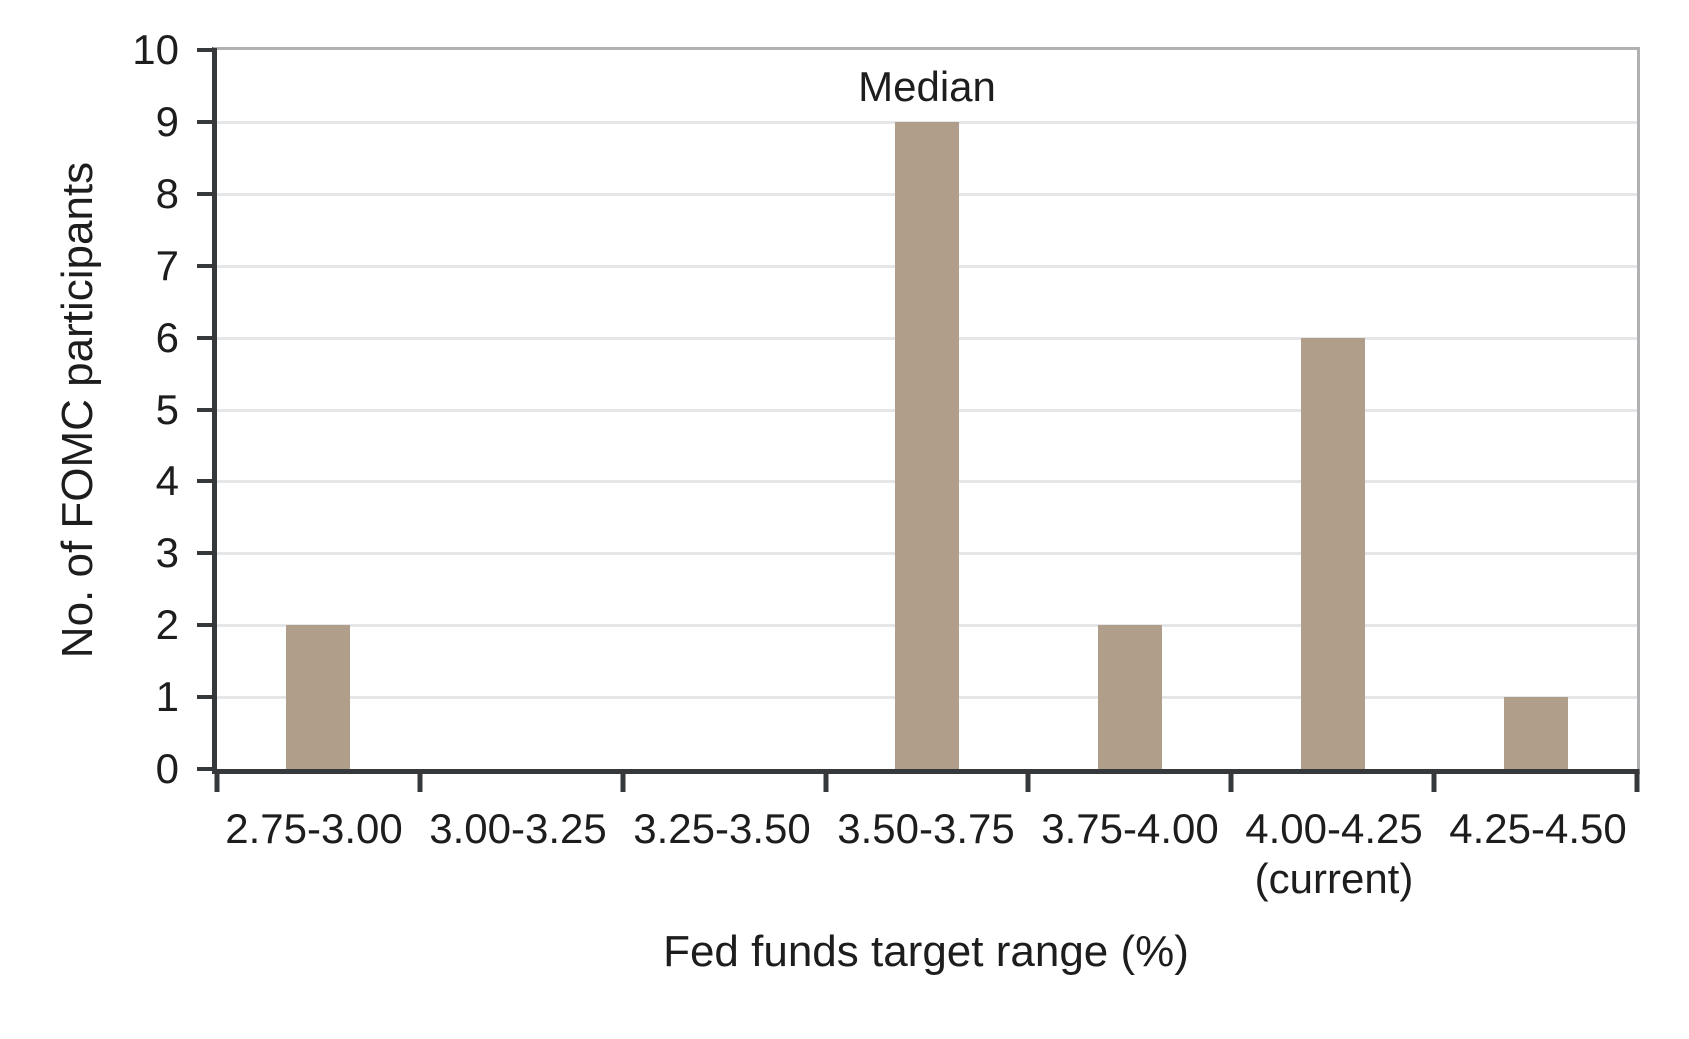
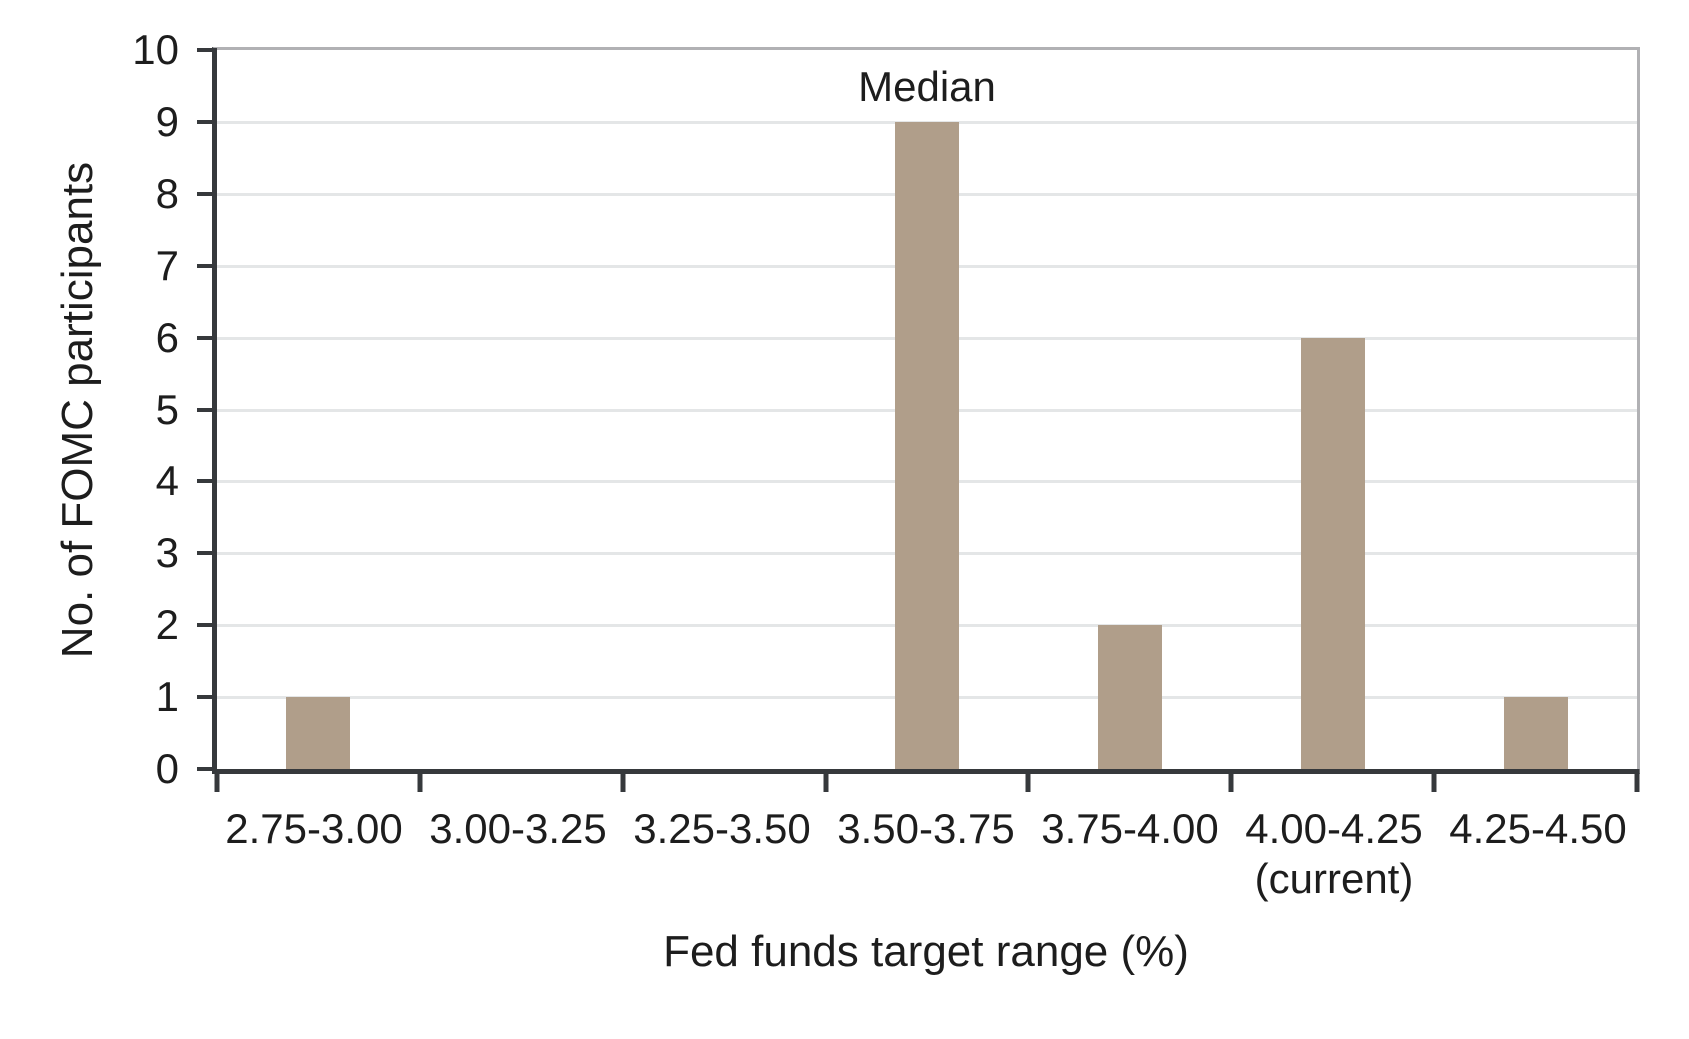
2.75-3.00: 2 -> 1
